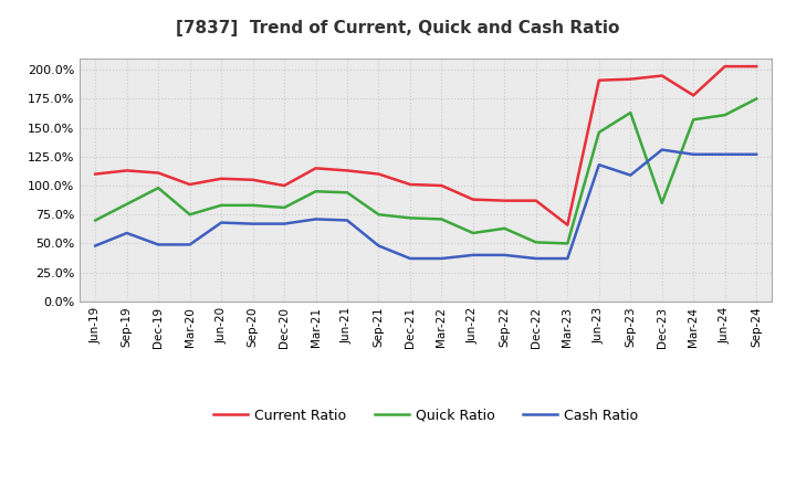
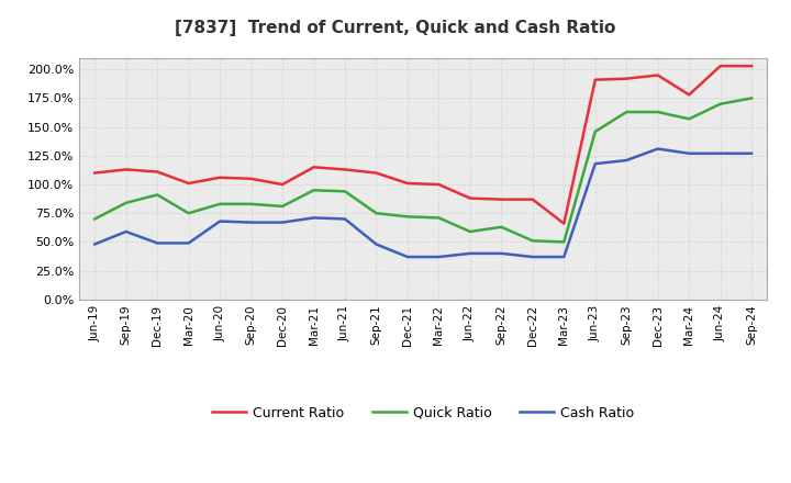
Quick Ratio/Dec-19: 98% -> 91%
Cash Ratio/Sep-23: 109% -> 121%
Quick Ratio/Dec-23: 85% -> 163%
Quick Ratio/Jun-24: 161% -> 170%
